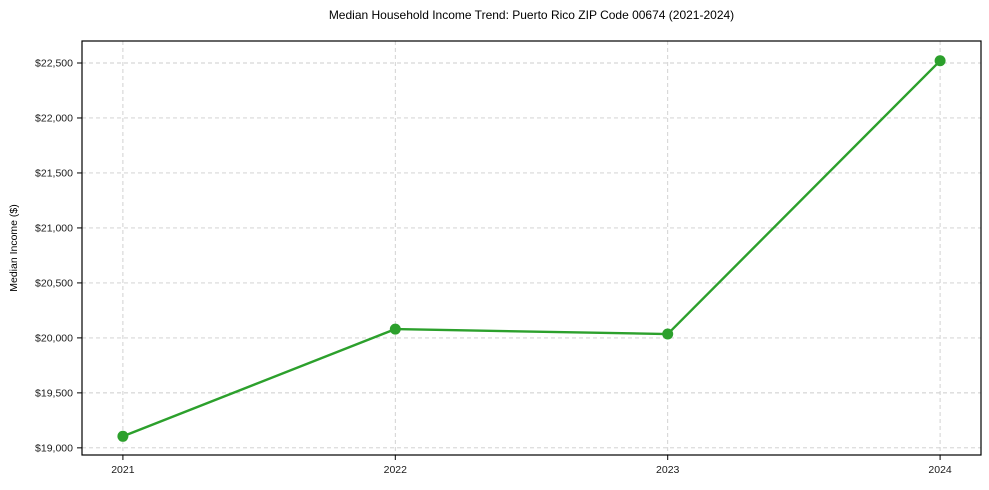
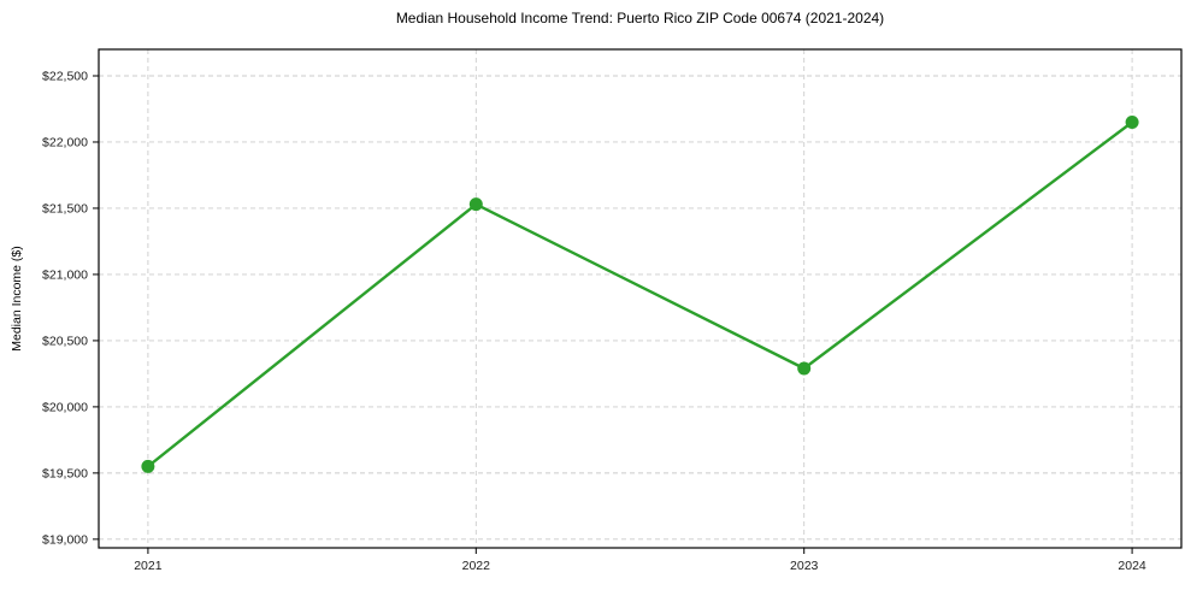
2021: $19100 -> $19550
2022: $20080 -> $21530
2023: $20040 -> $20290
2024: $22520 -> $22150
